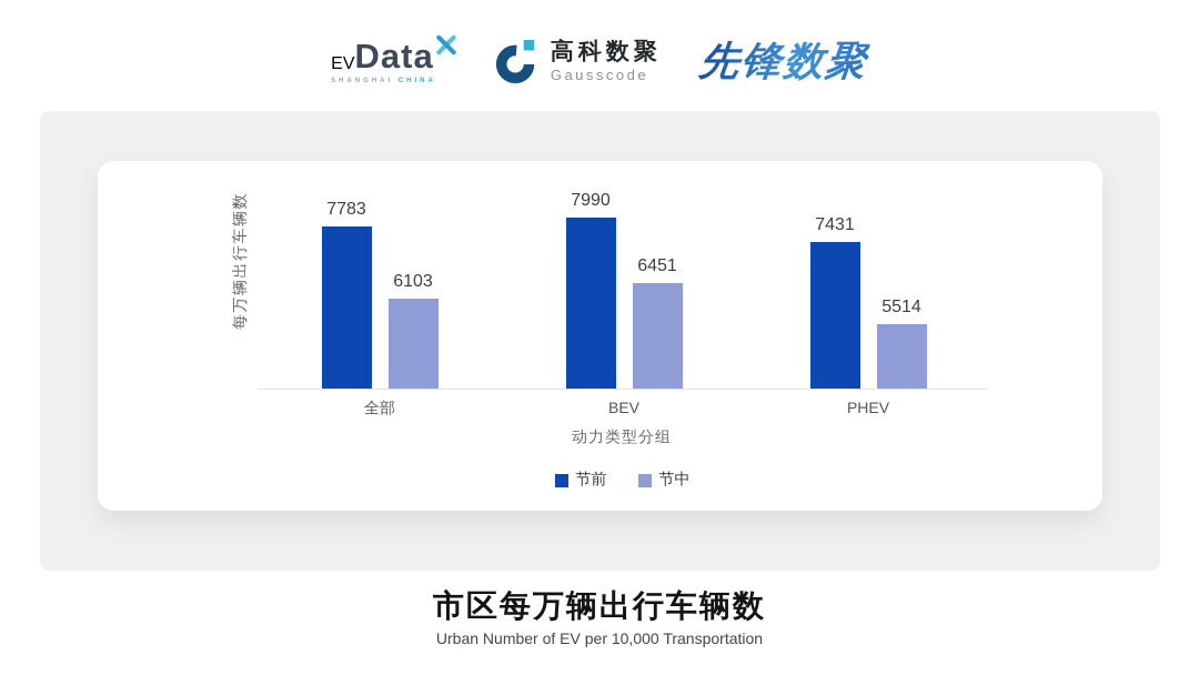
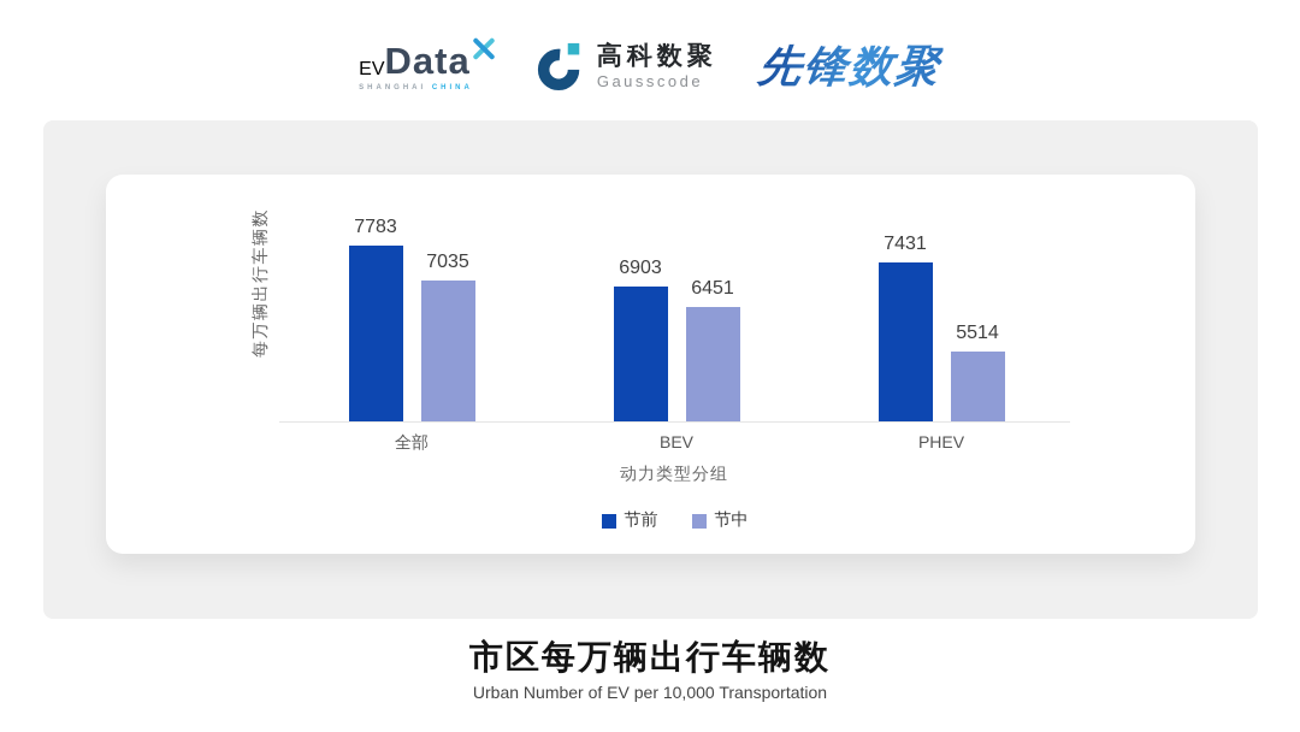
节中/全部: 6103 -> 7035
节前/BEV: 7990 -> 6903
